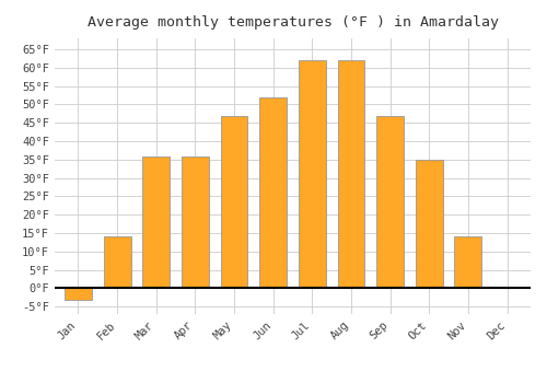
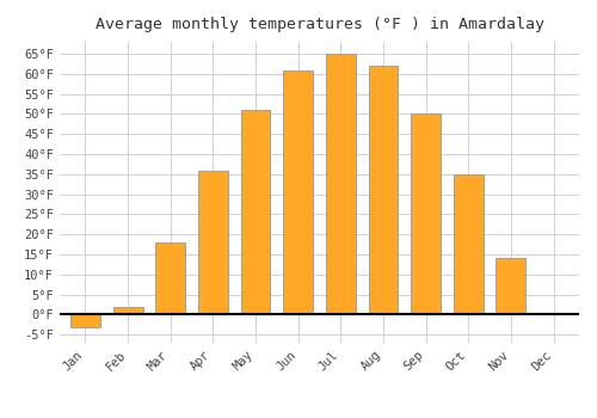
Feb: 14°F -> 2°F
Mar: 36°F -> 18°F
May: 47°F -> 51°F
Jun: 52°F -> 61°F
Jul: 62°F -> 65°F
Sep: 47°F -> 50°F
